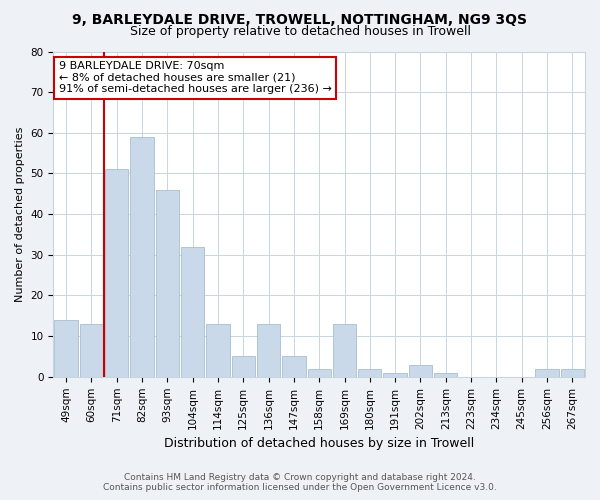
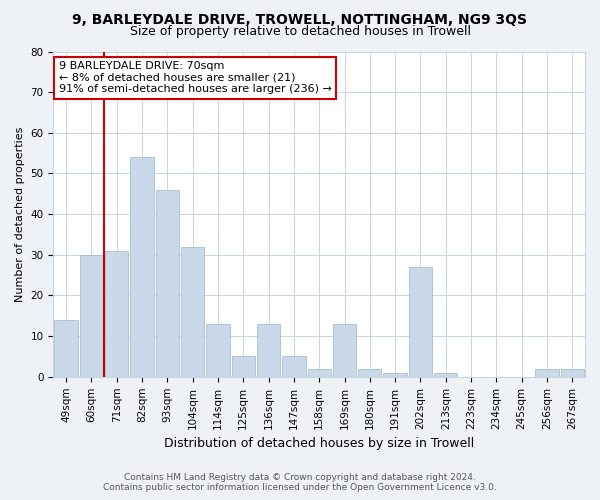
60sqm: 13 -> 30
71sqm: 51 -> 31
82sqm: 59 -> 54
202sqm: 3 -> 27
